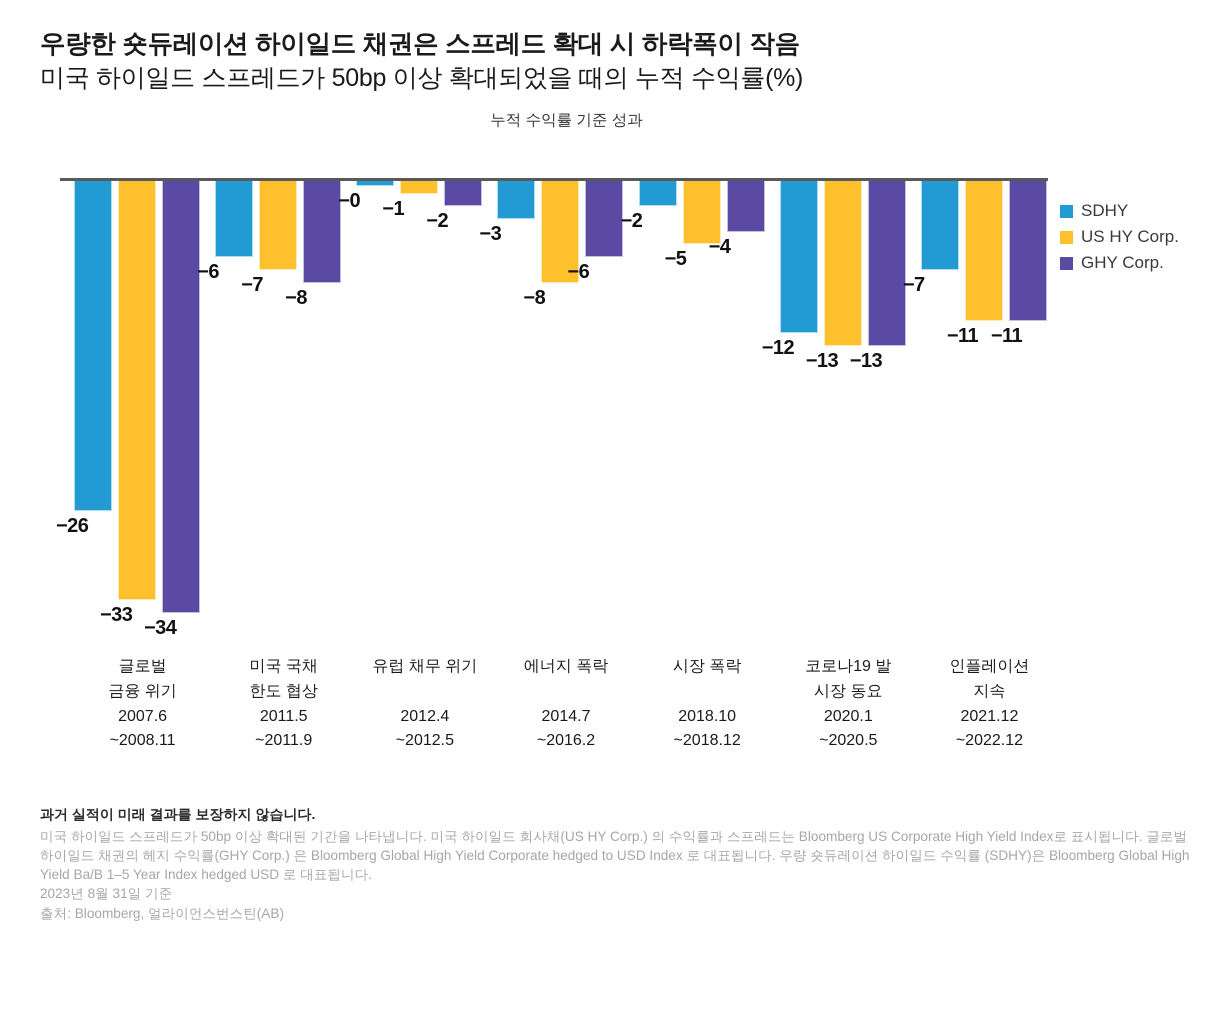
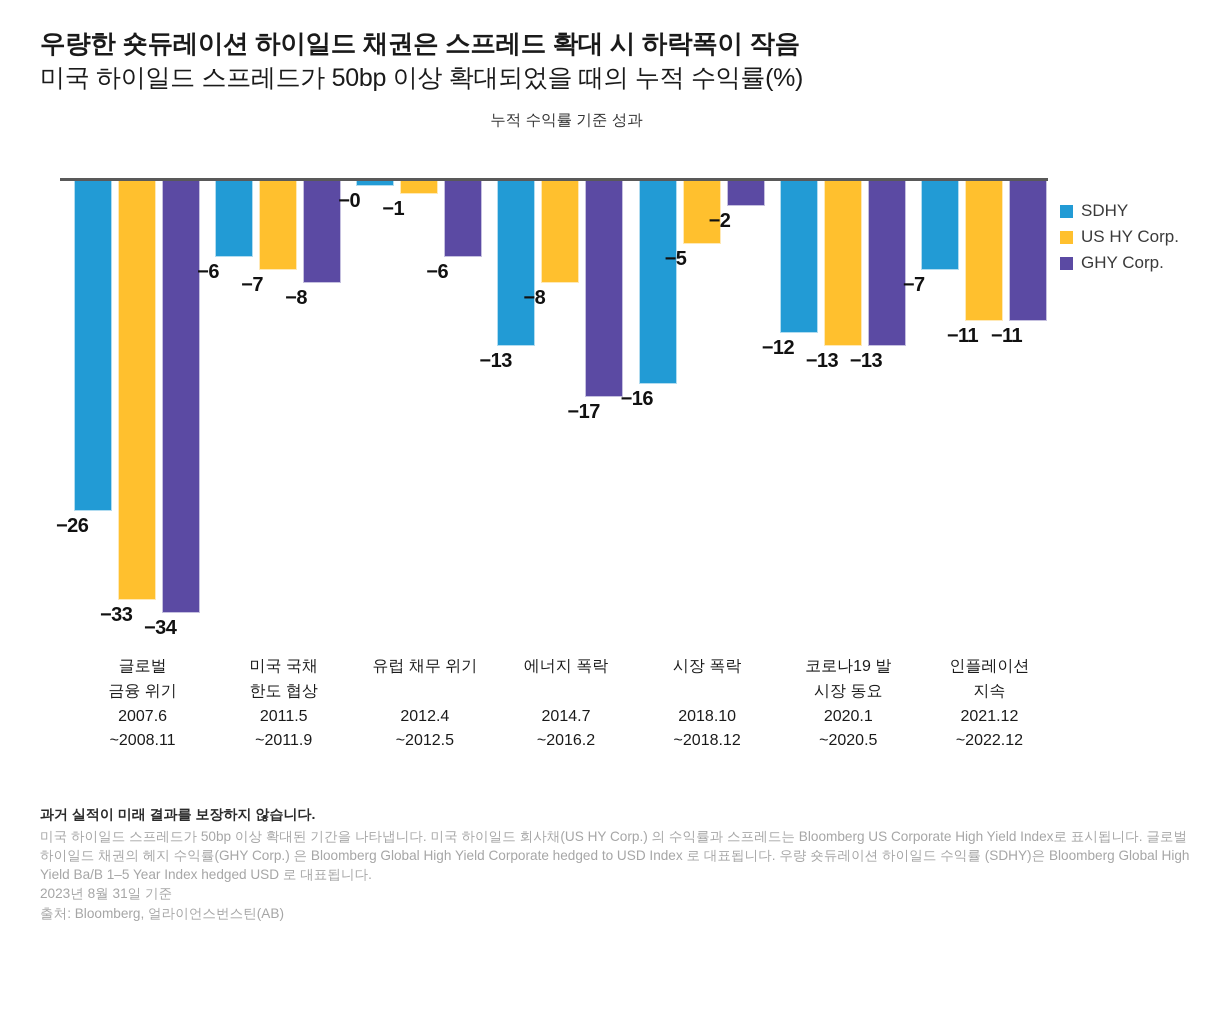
GHY Corp./유럽 채무 위기 2012.4~2012.5: −2 -> −6
SDHY/에너지 폭락 2014.7~2016.2: −3 -> −13
GHY Corp./에너지 폭락 2014.7~2016.2: −6 -> −17
SDHY/시장 폭락 2018.10~2018.12: −2 -> −16
GHY Corp./시장 폭락 2018.10~2018.12: −4 -> −2
